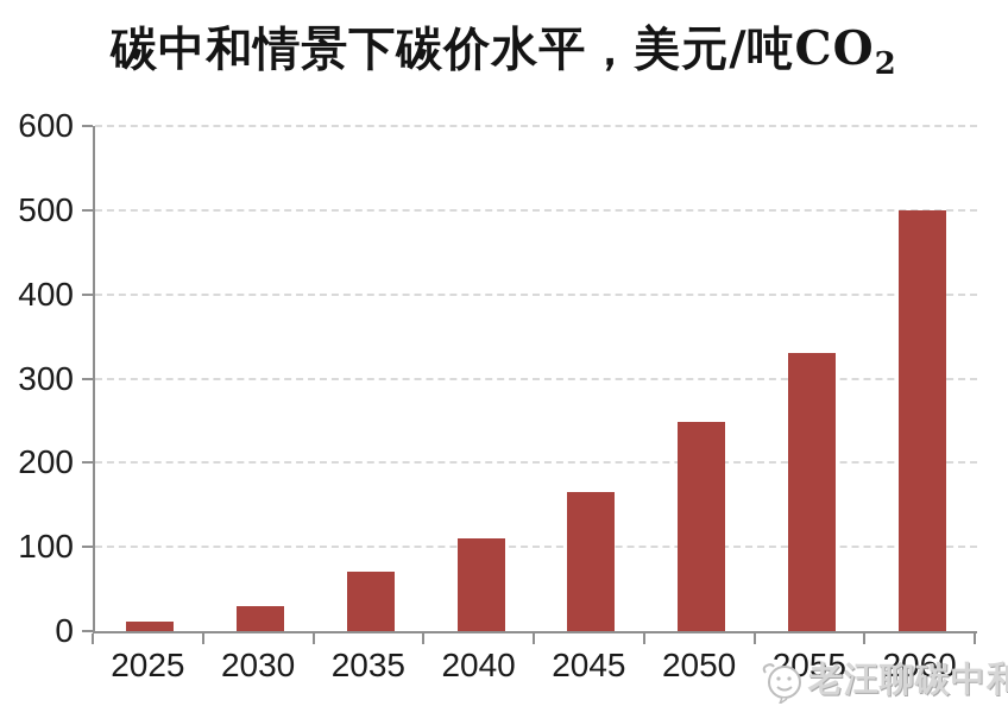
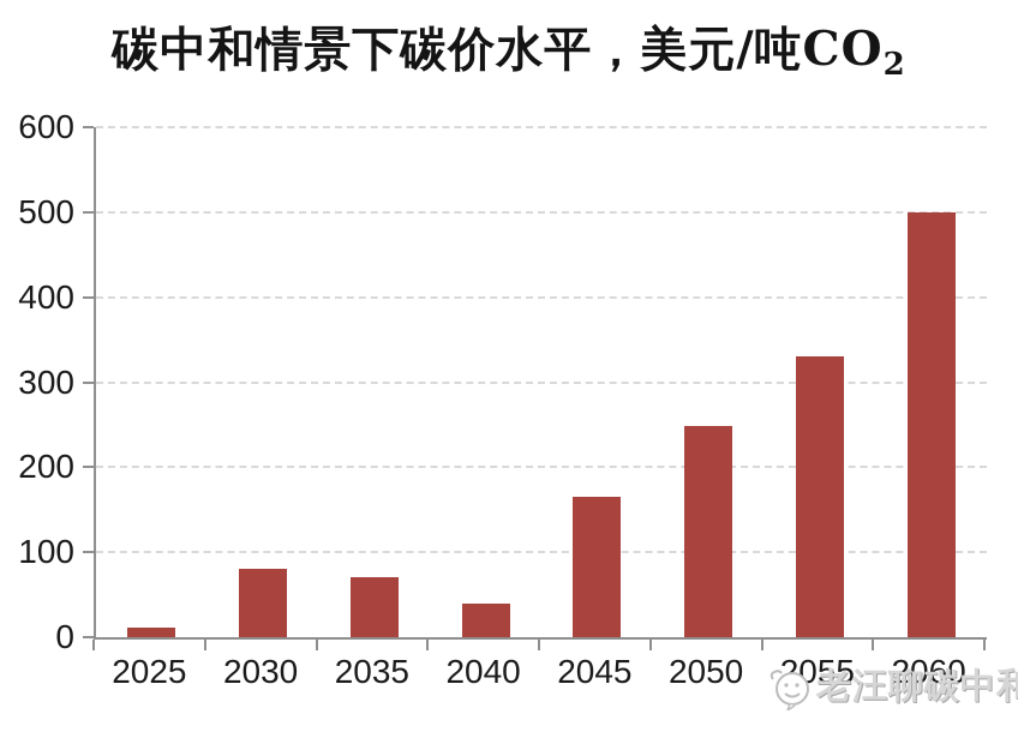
2030: 30 -> 80
2040: 110 -> 40
